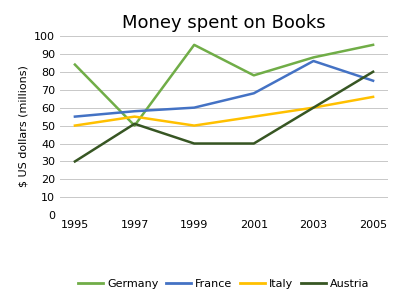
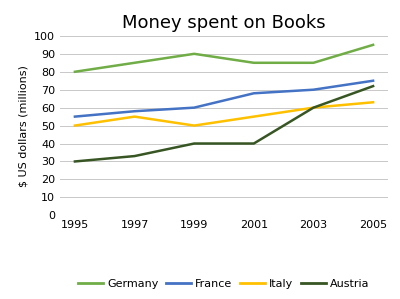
Germany/1995: 84 -> 80
Germany/1997: 50 -> 85
Austria/1997: 51 -> 33
Germany/1999: 95 -> 90
Germany/2001: 78 -> 85
Germany/2003: 88 -> 85
France/2003: 86 -> 70
Italy/2005: 66 -> 63
Austria/2005: 80 -> 72
